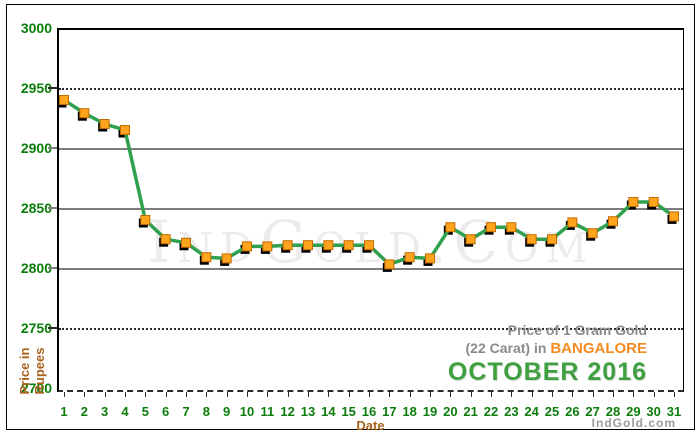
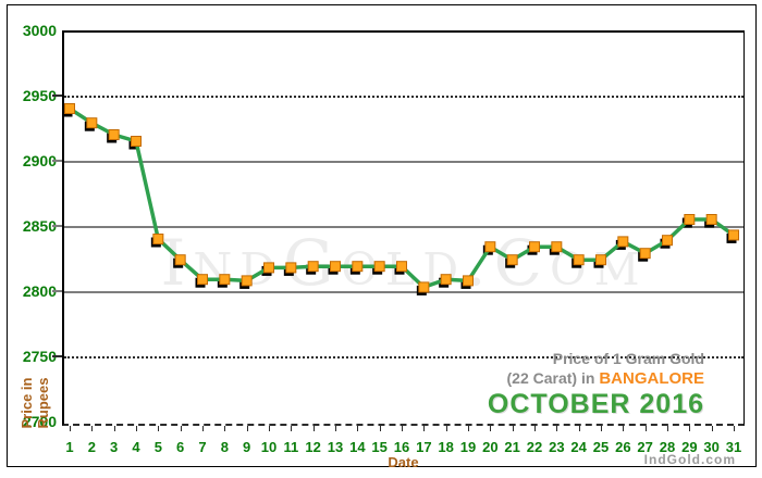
7: 2821 -> 2809
